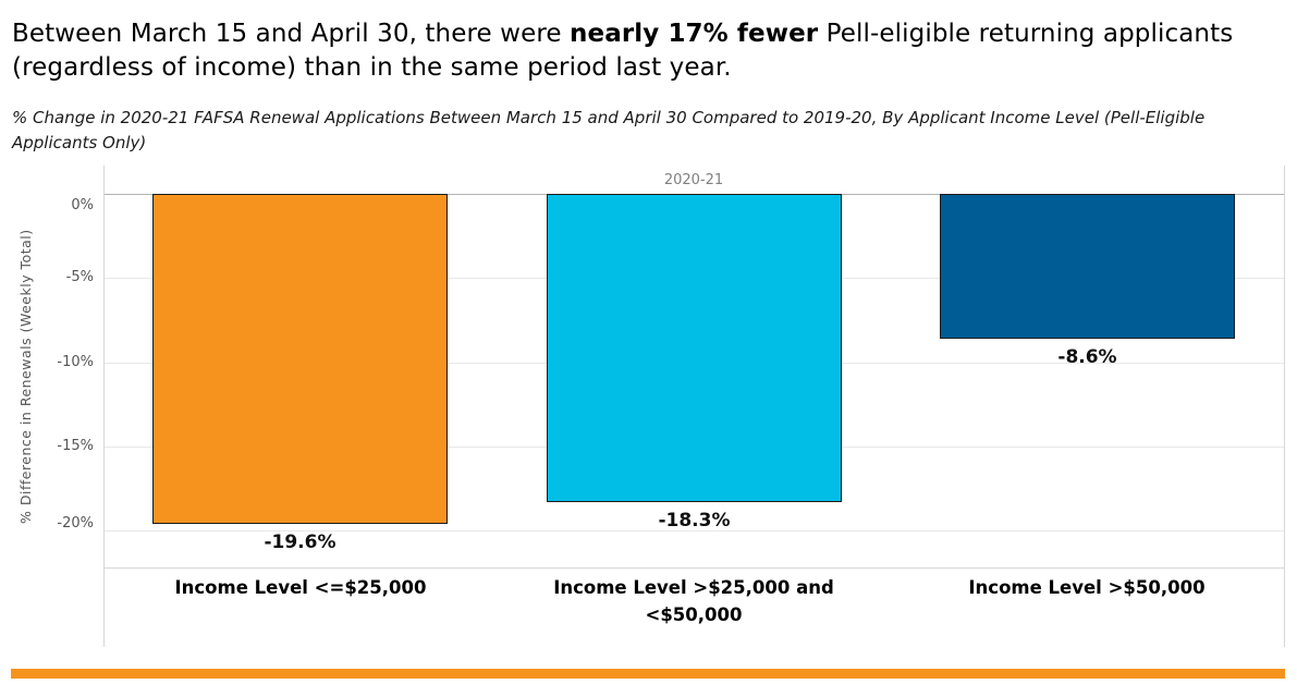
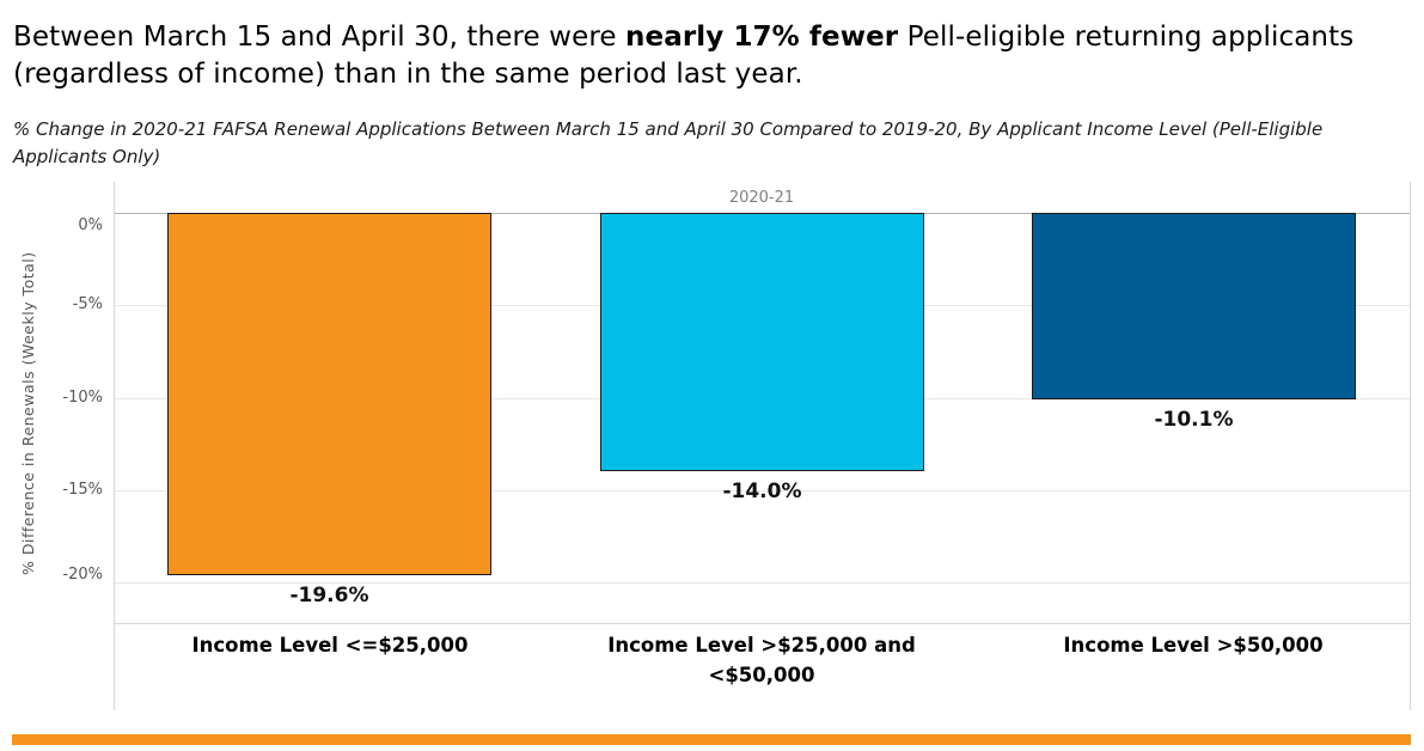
Income Level >$25,000 and <$50,000: -18.3% -> -14.0%
Income Level >$50,000: -8.6% -> -10.1%
